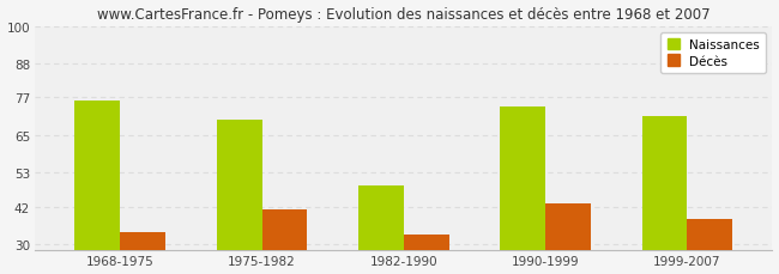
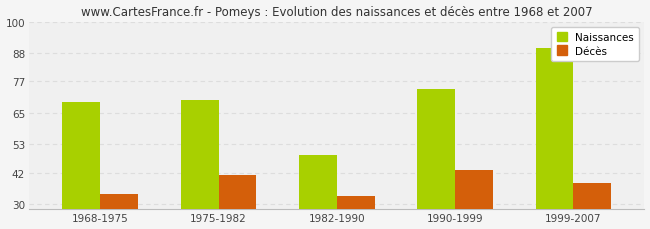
Naissances/1968-1975: 76 -> 69
Naissances/1999-2007: 71 -> 90
